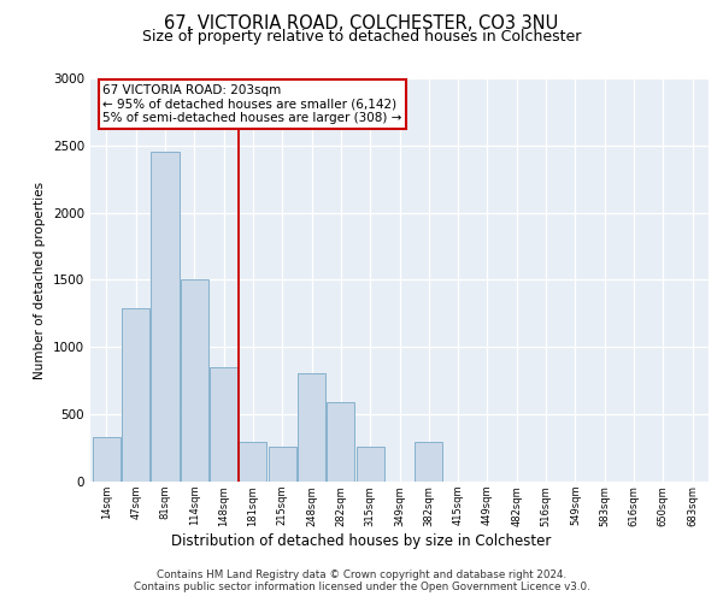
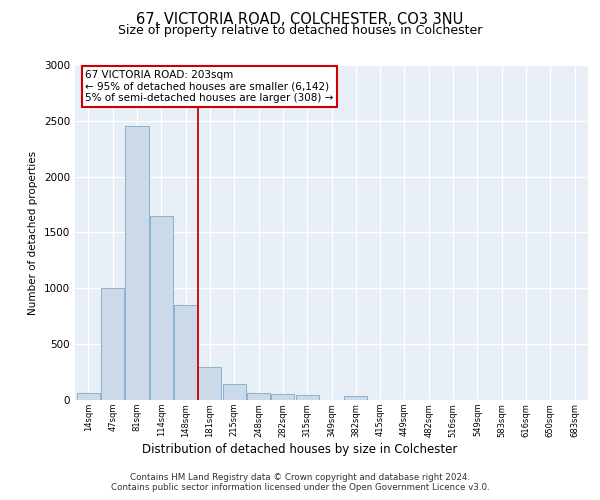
14sqm: 330 -> 60
47sqm: 1290 -> 1000
114sqm: 1500 -> 1650
215sqm: 260 -> 140
248sqm: 810 -> 60
282sqm: 590 -> 60
315sqm: 260 -> 40
382sqm: 300 -> 40
